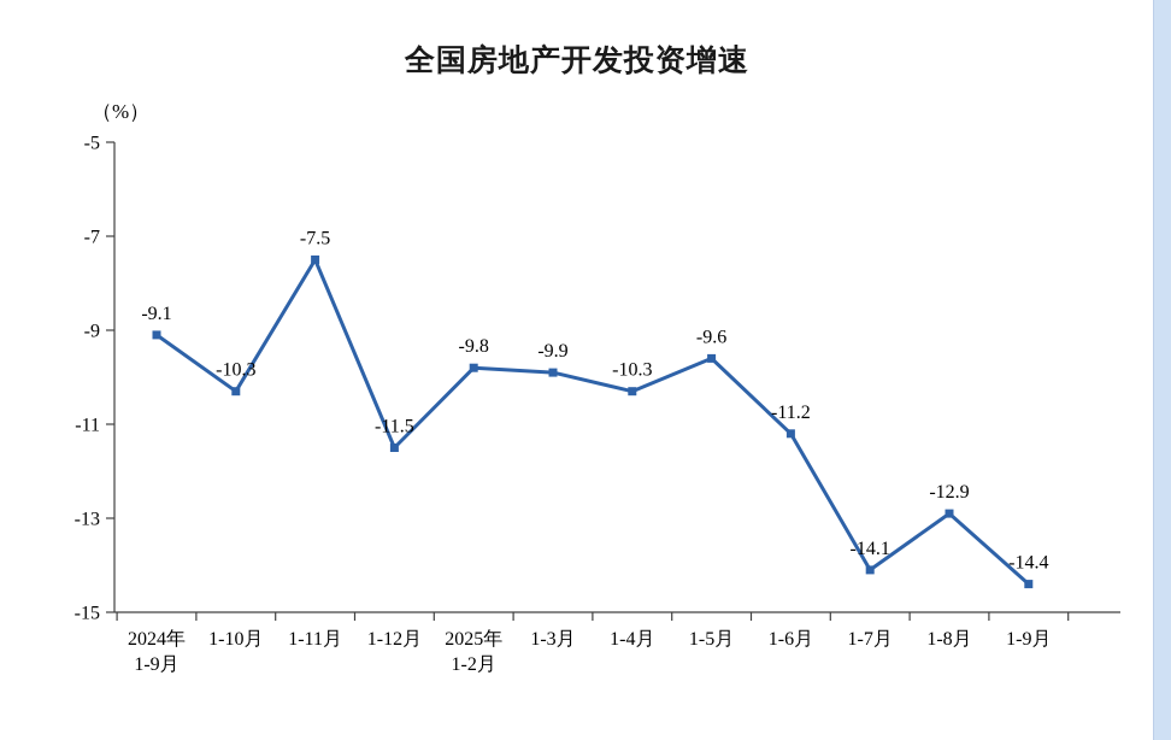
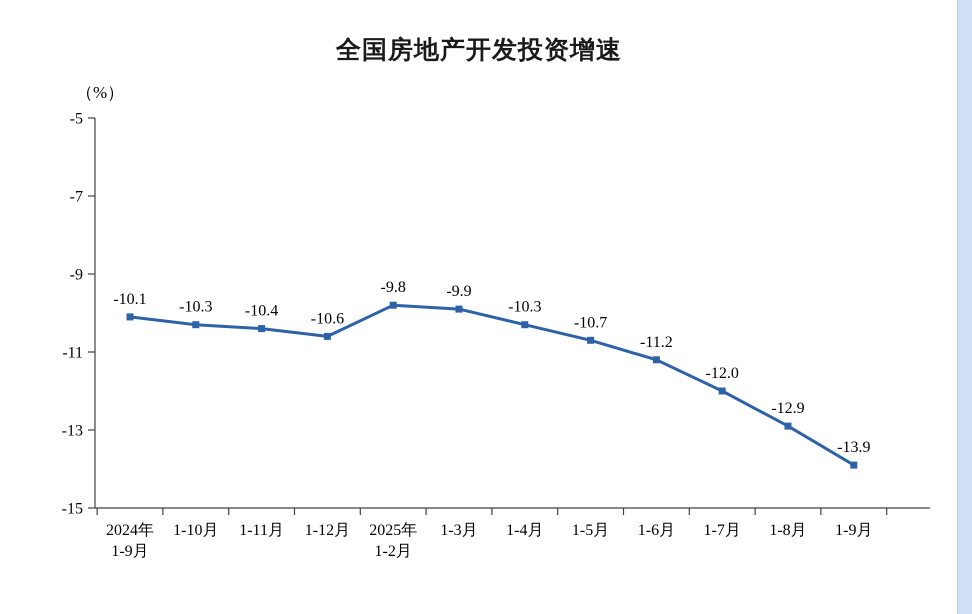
2024年 1-9月: -9.1 -> -10.1
1-11月: -7.5 -> -10.4
1-12月: -11.5 -> -10.6
1-5月: -9.6 -> -10.7
1-7月: -14.1 -> -12.0
1-9月: -14.4 -> -13.9
